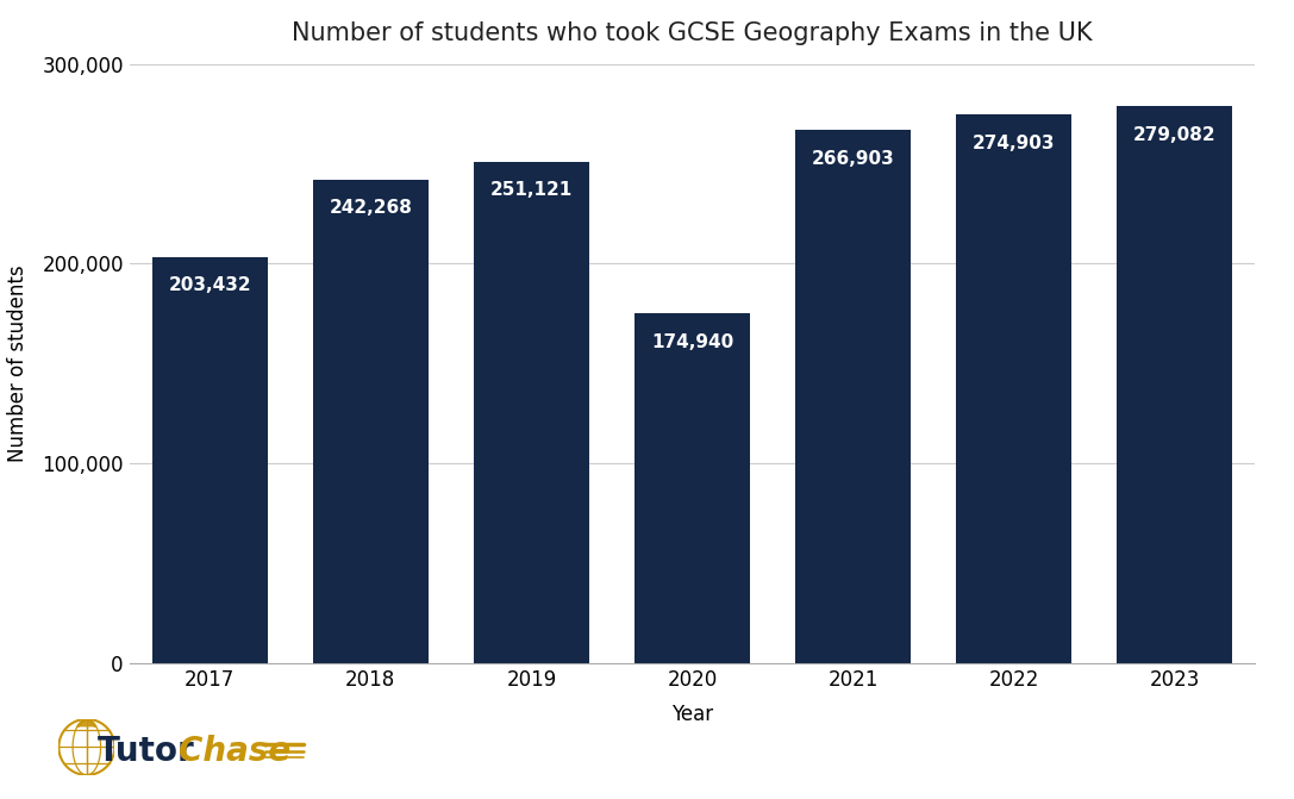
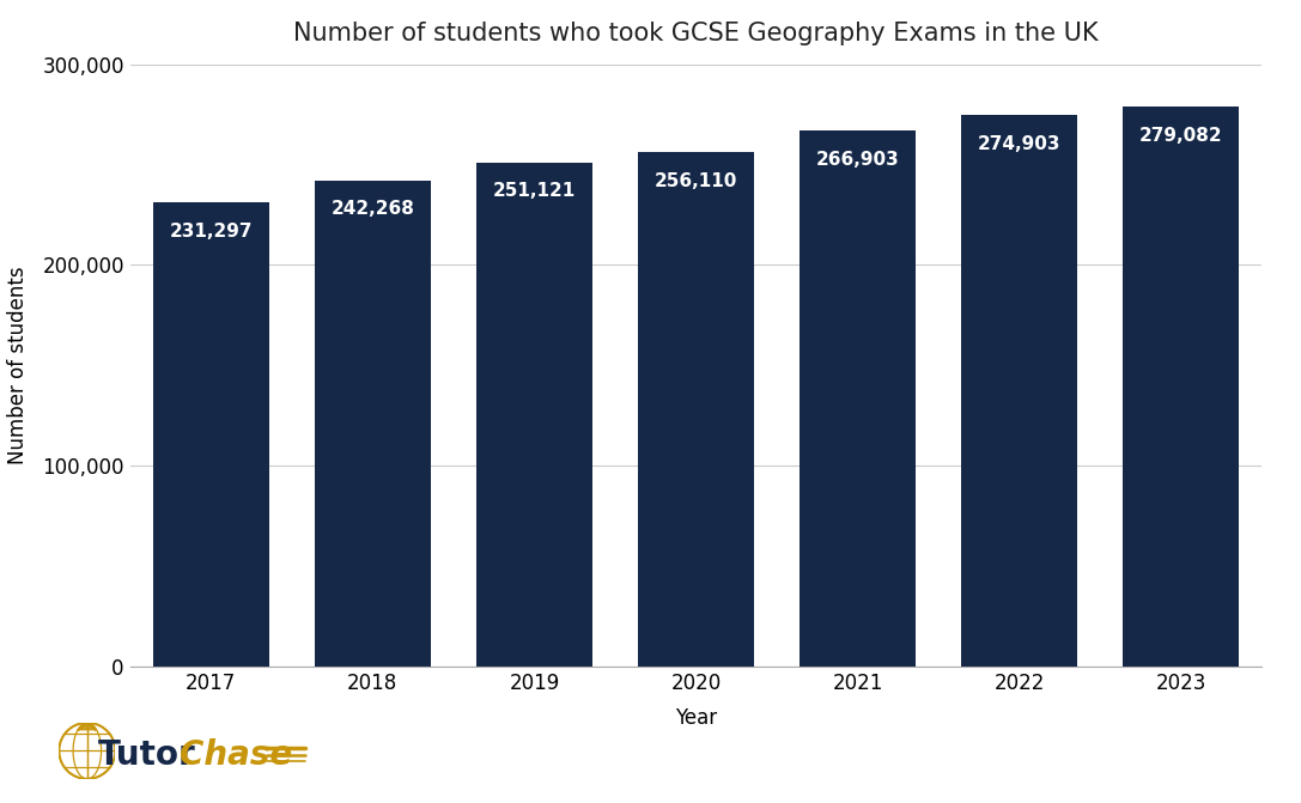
Number of students who took GCSE Geography Exams in the UK/2017: 203,432 -> 231,297
Number of students who took GCSE Geography Exams in the UK/2020: 174,940 -> 256,110
